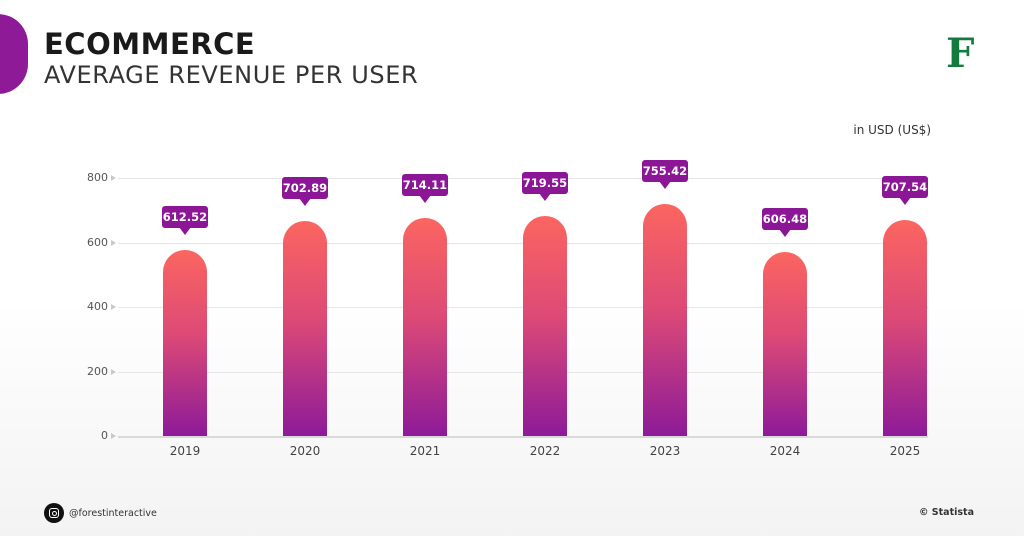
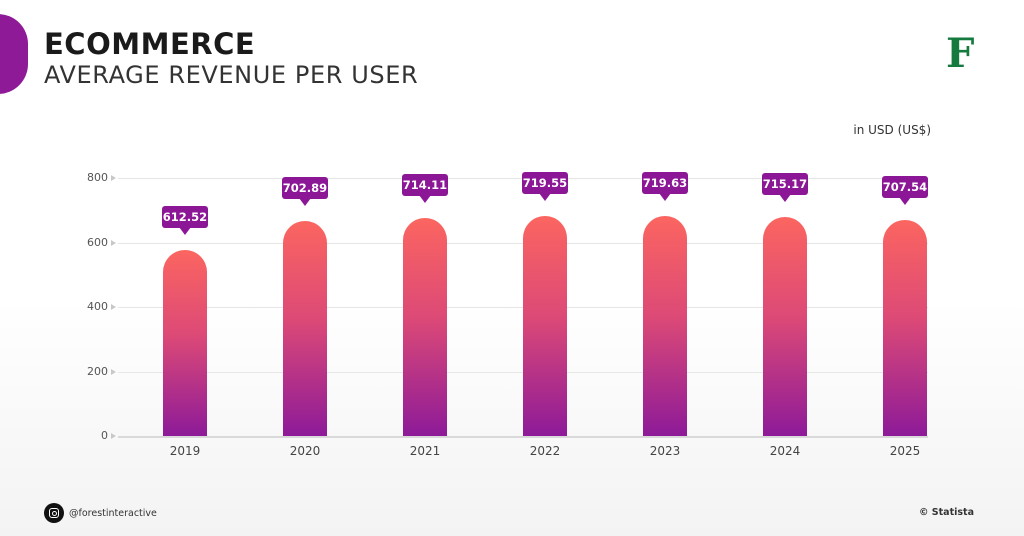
2023: 755.42 -> 719.63
2024: 606.48 -> 715.17
